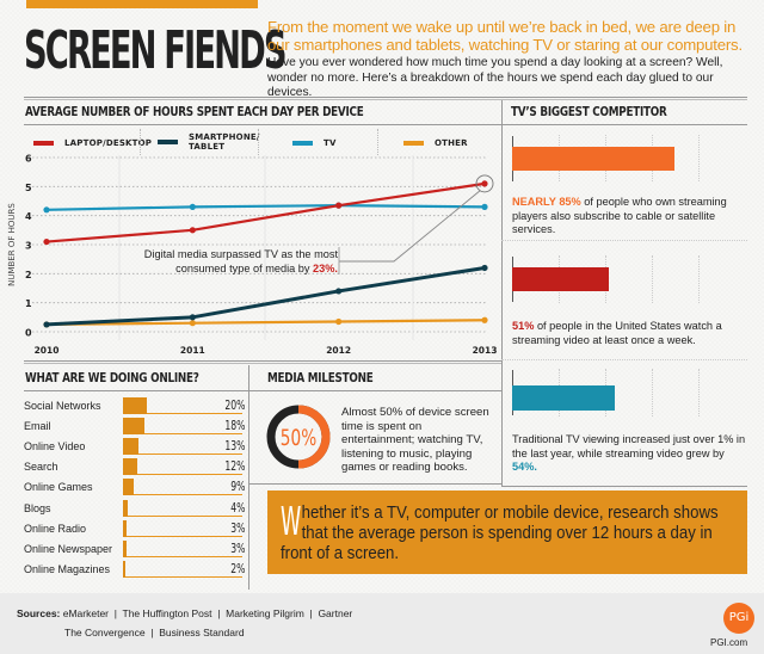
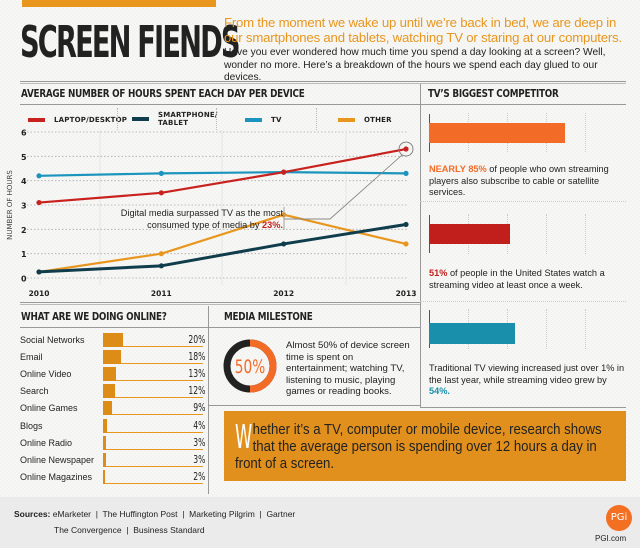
OTHER/2011: 0.3 -> 1.0
OTHER/2012: 0.3 -> 2.6
LAPTOP/DESKTOP/2013: 5.1 -> 5.3
OTHER/2013: 0.4 -> 1.4
